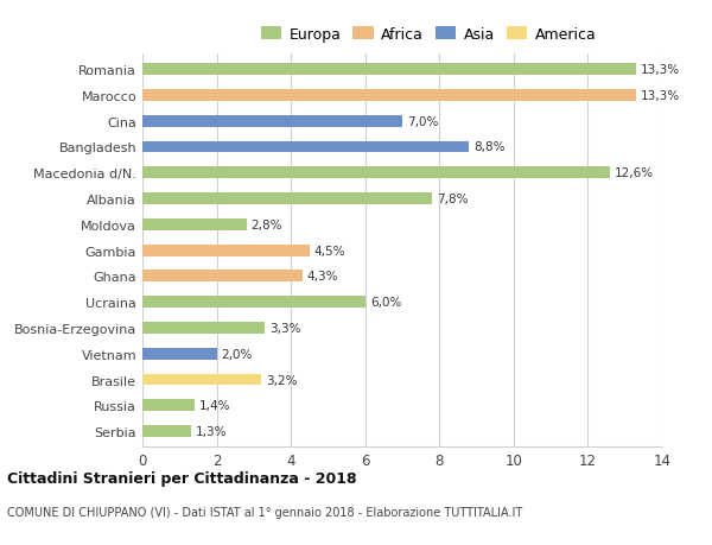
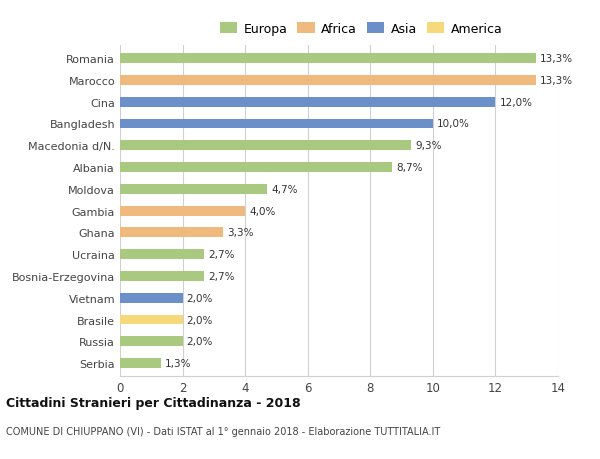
Cina: 7,0% -> 12,0%
Bangladesh: 8,8% -> 10,0%
Macedonia d/N.: 12,6% -> 9,3%
Albania: 7,8% -> 8,7%
Moldova: 2,8% -> 4,7%
Gambia: 4,5% -> 4,0%
Ghana: 4,3% -> 3,3%
Ucraina: 6,0% -> 2,7%
Bosnia-Erzegovina: 3,3% -> 2,7%
Brasile: 3,2% -> 2,0%
Russia: 1,4% -> 2,0%
